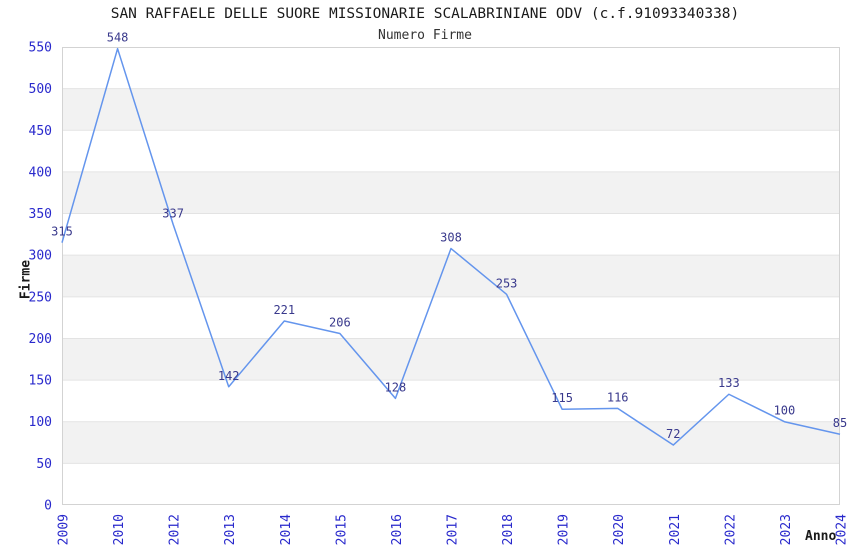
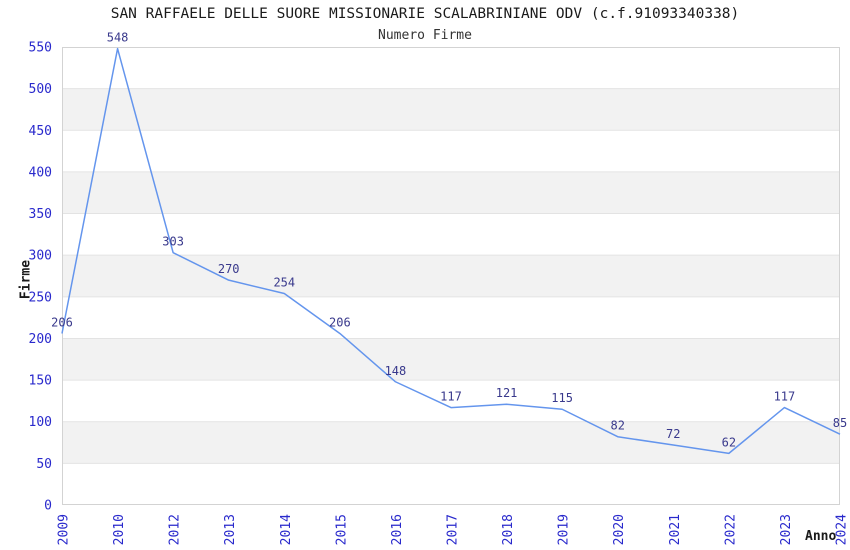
2009: 315 -> 206
2012: 337 -> 303
2013: 142 -> 270
2014: 221 -> 254
2016: 128 -> 148
2017: 308 -> 117
2018: 253 -> 121
2020: 116 -> 82
2022: 133 -> 62
2023: 100 -> 117
